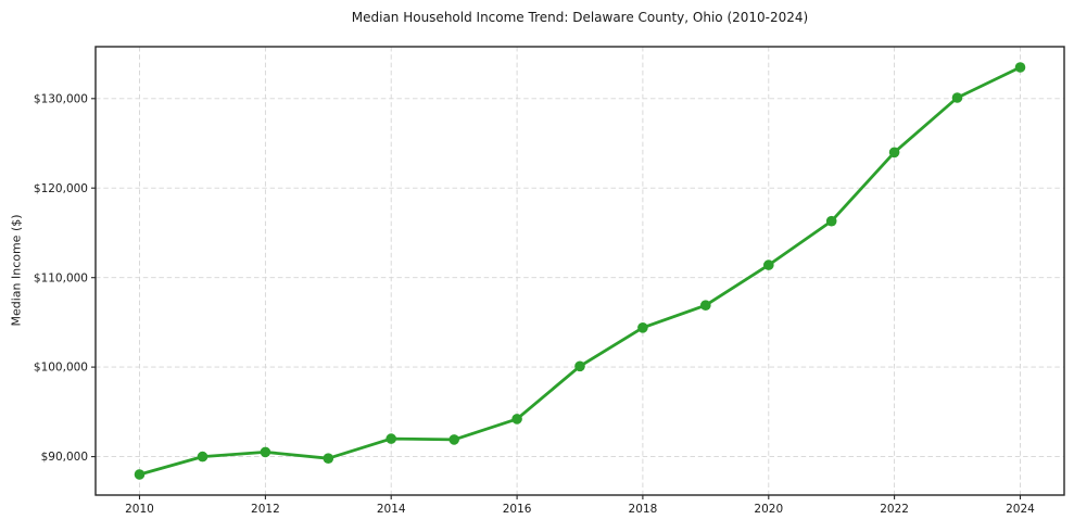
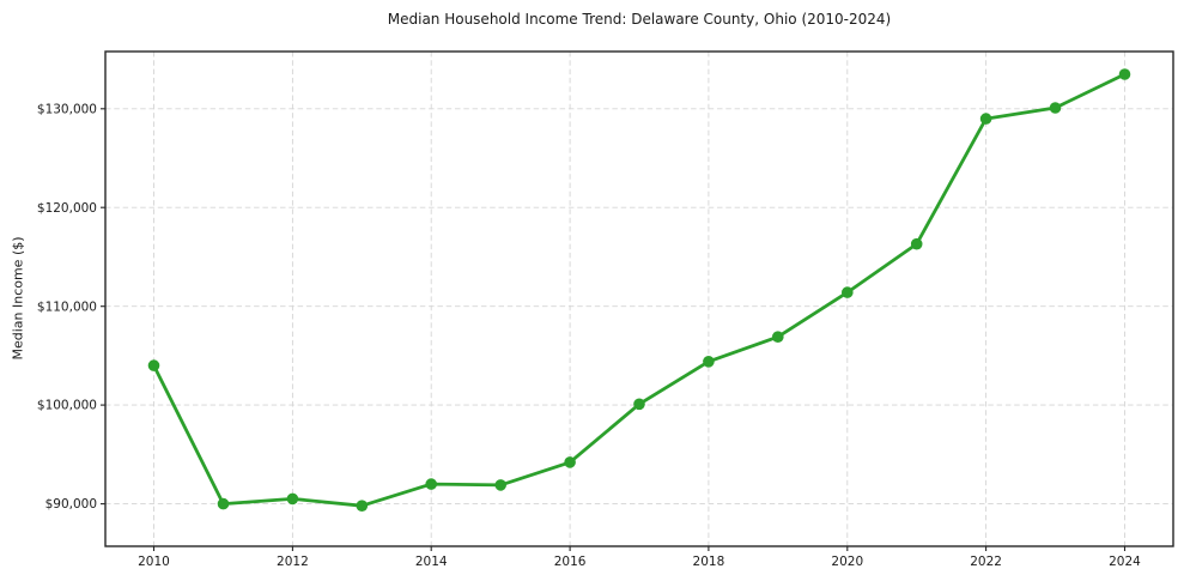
2010: $88000 -> $104000
2022: $124000 -> $129000
